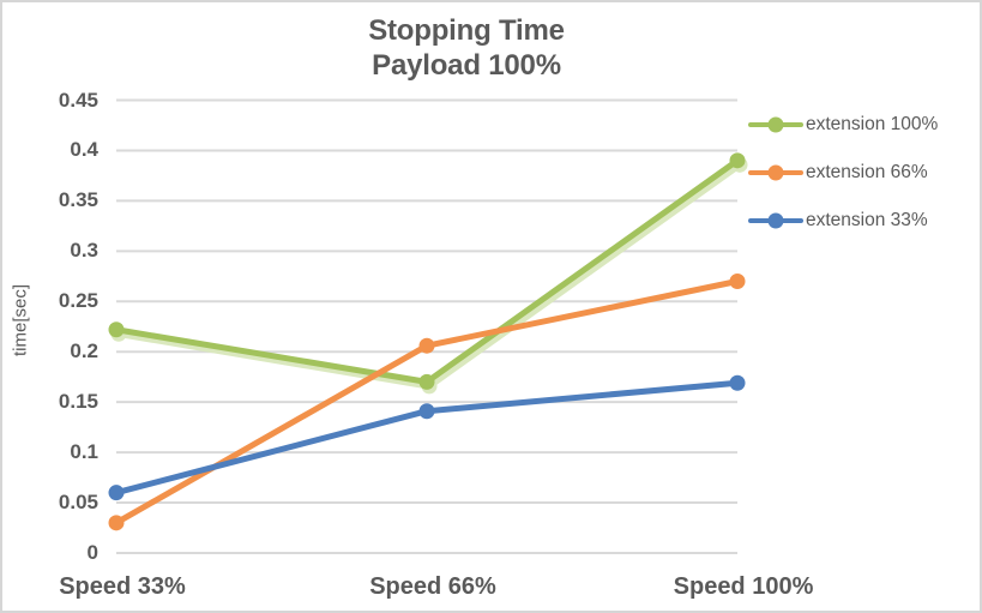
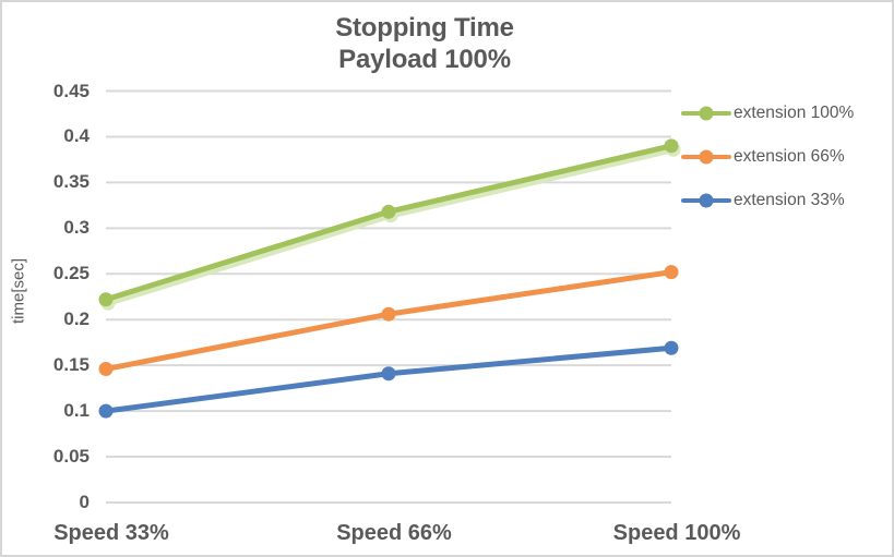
extension 66%/Speed 33%: 0.03 -> 0.15
extension 33%/Speed 33%: 0.06 -> 0.10
extension 100%/Speed 66%: 0.17 -> 0.32
extension 66%/Speed 100%: 0.27 -> 0.25
